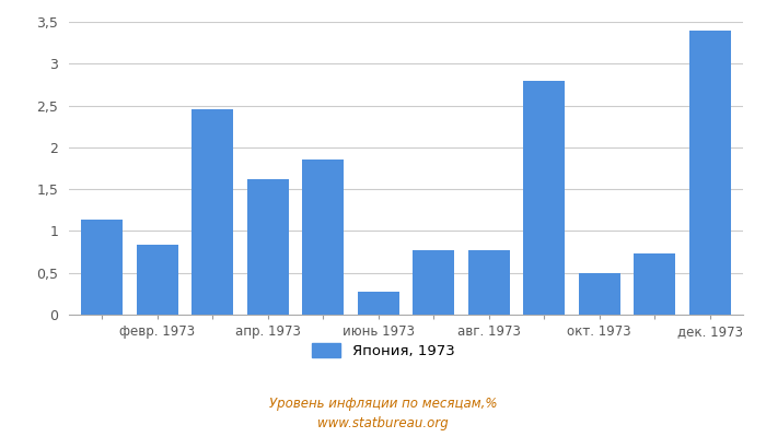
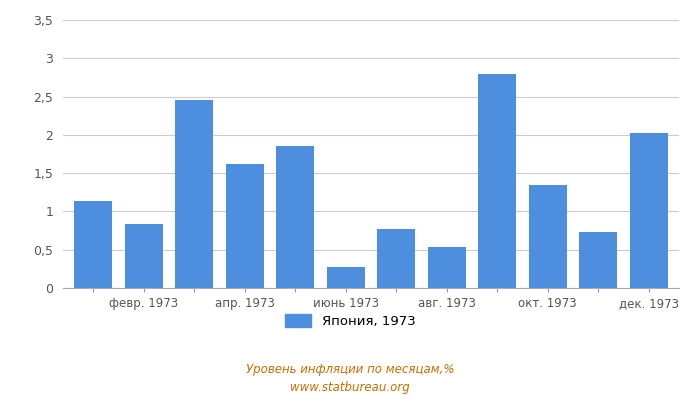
авг. 1973: 0,77 -> 0,54
окт. 1973: 0,50 -> 1,34
дек. 1973: 3,40 -> 2,02
